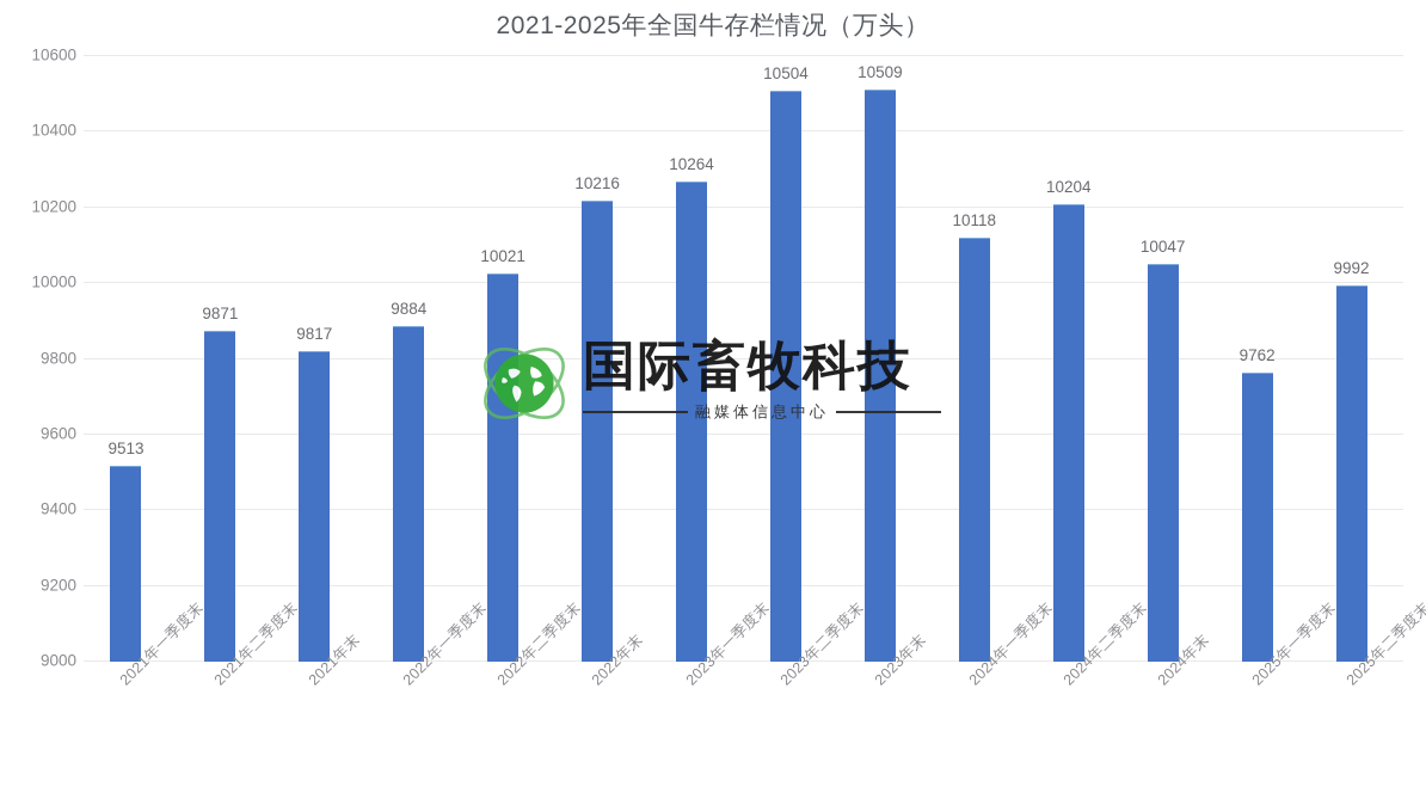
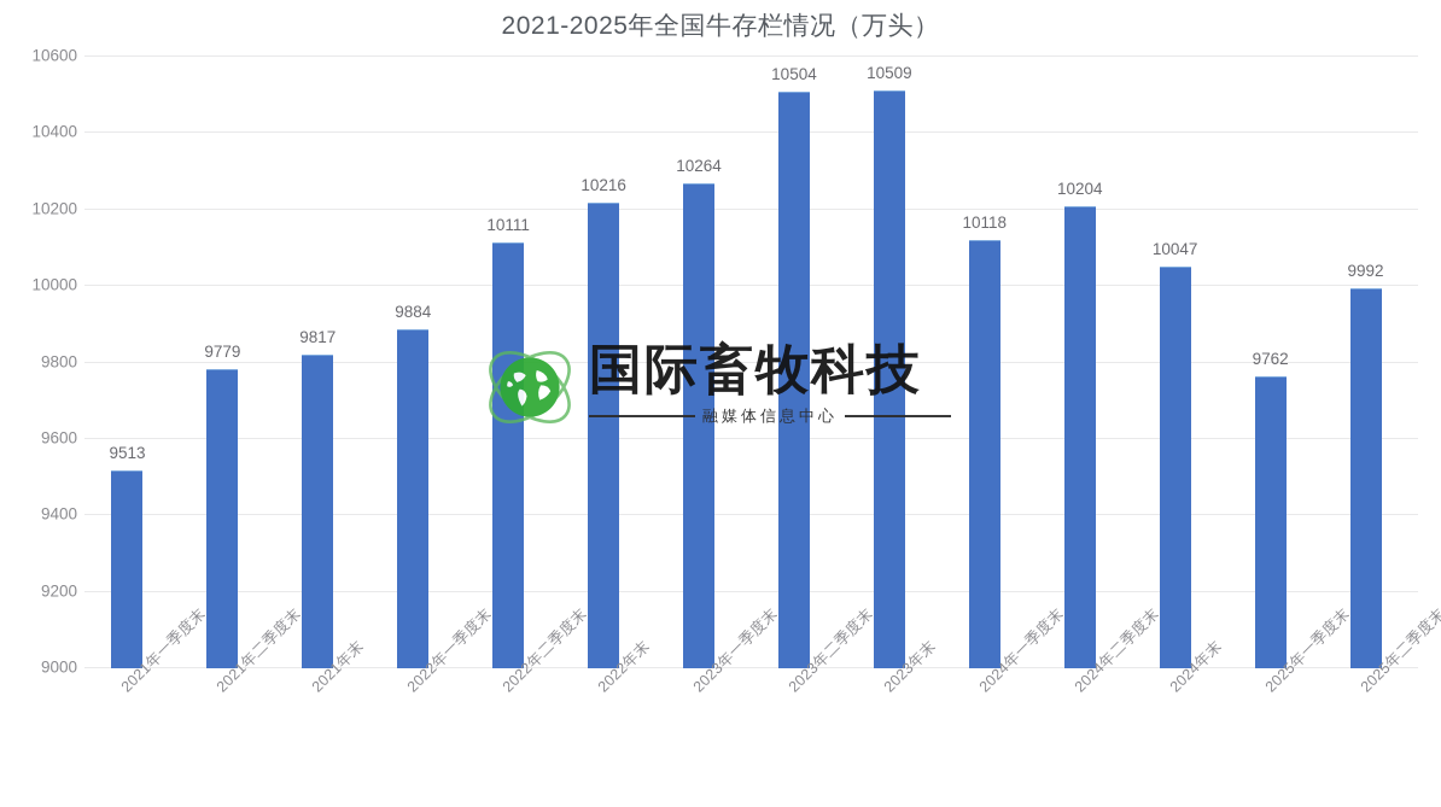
2021年二季度末: 9871 -> 9779
2022年二季度末: 10021 -> 10111
